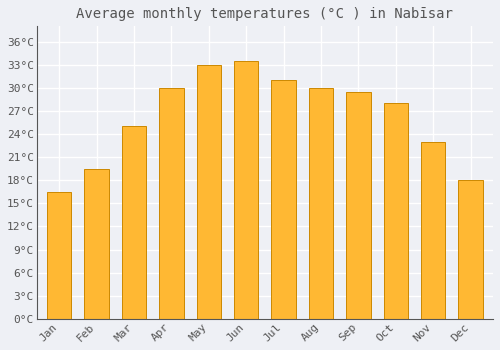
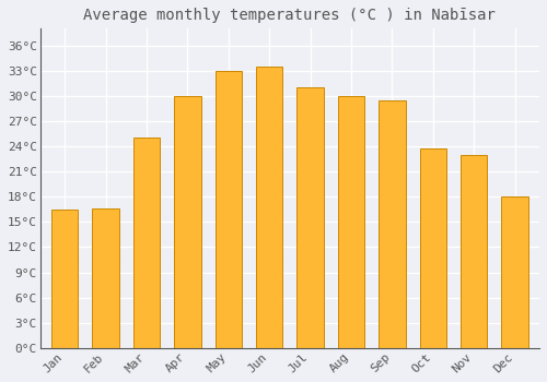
Feb: 19.5°C -> 16.6°C
Oct: 28.0°C -> 23.8°C
